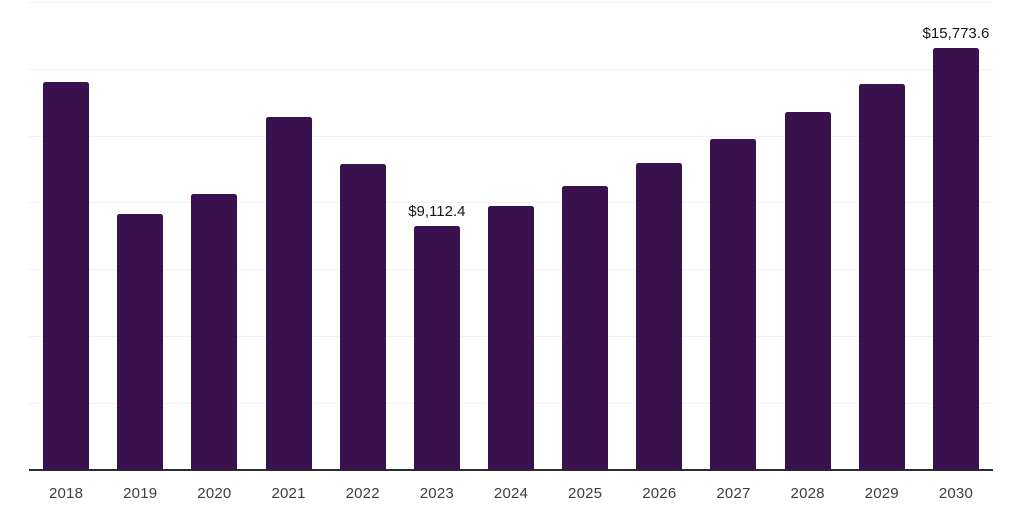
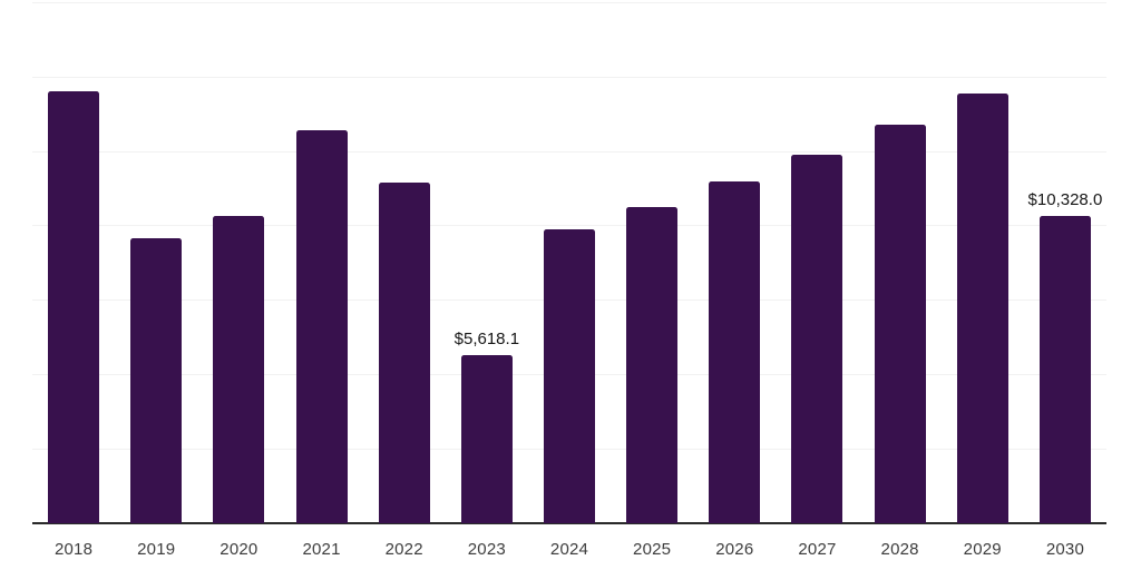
2023: $9,112.4 -> $5,618.1
2030: $15,773.6 -> $10,328.0
